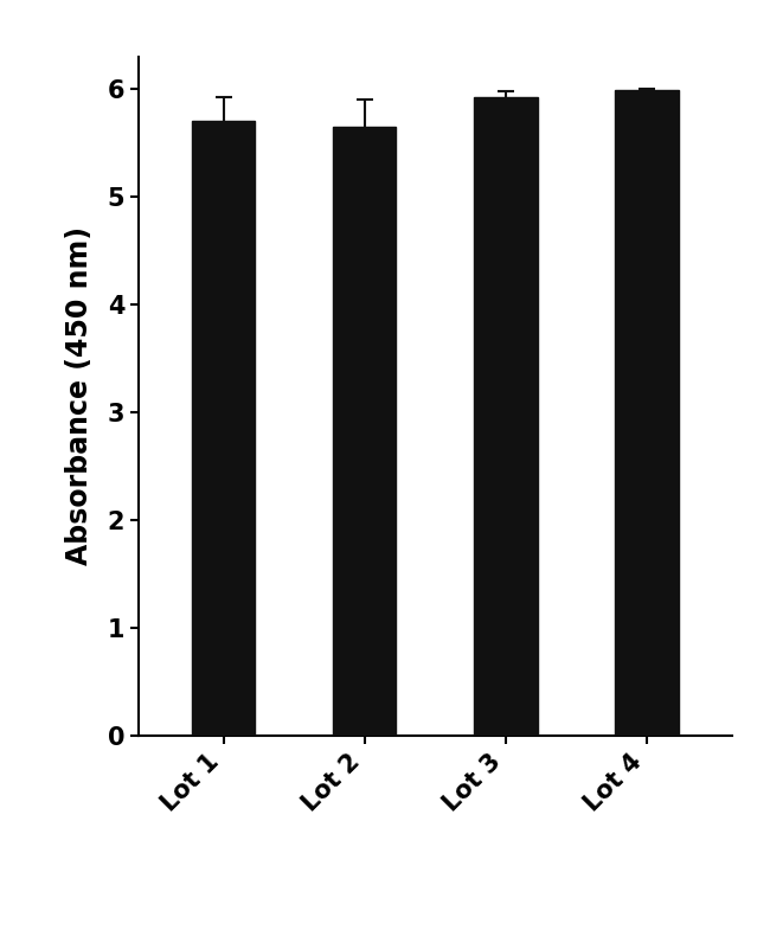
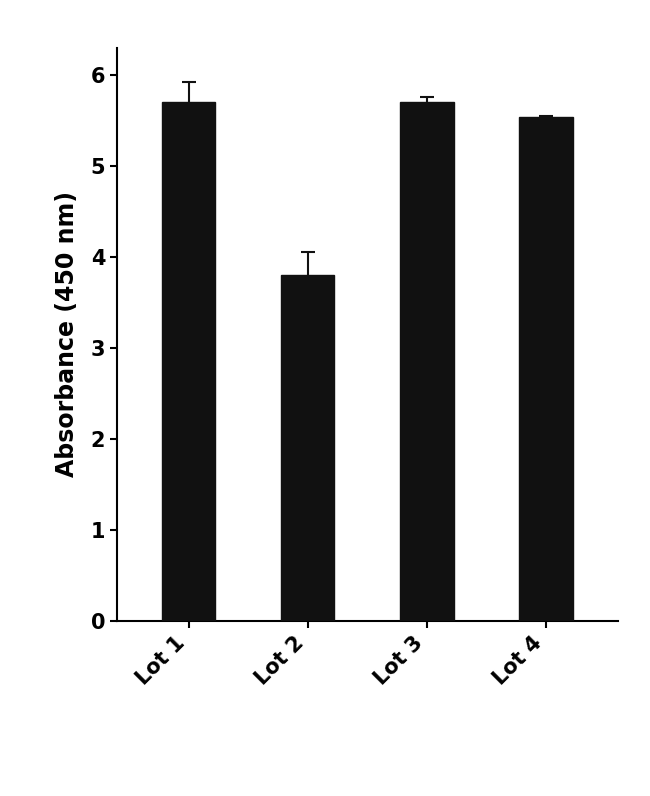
Lot 2: 5.65 -> 3.80
Lot 3: 5.92 -> 5.70
Lot 4: 5.99 -> 5.54
